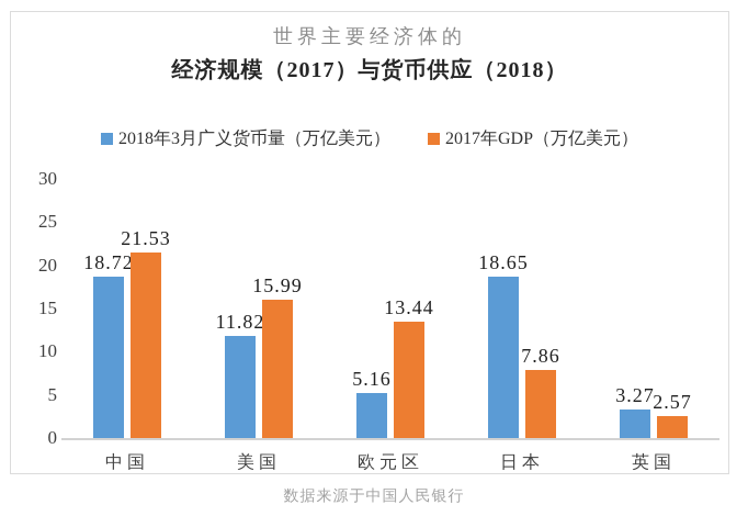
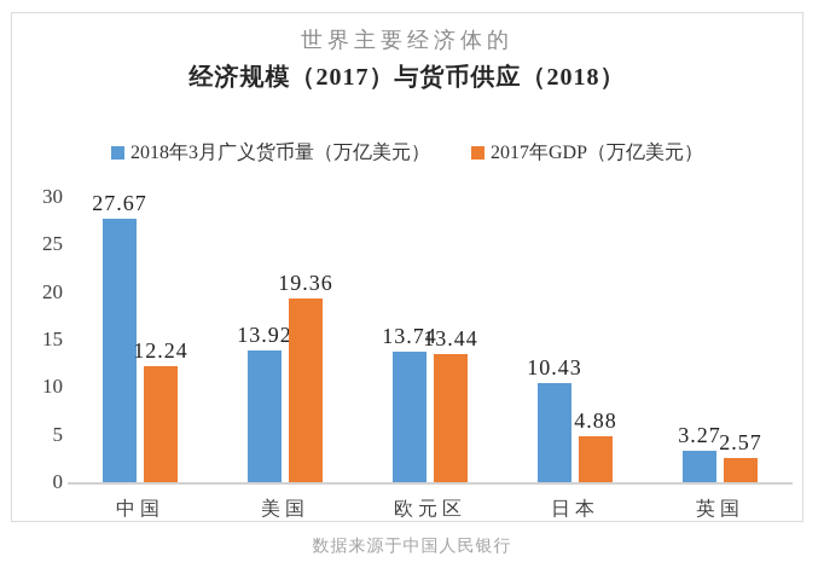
2018年3月广义货币量（万亿美元）/中国: 18.72 -> 27.67
2017年GDP（万亿美元）/中国: 21.53 -> 12.24
2018年3月广义货币量（万亿美元）/美国: 11.82 -> 13.92
2017年GDP（万亿美元）/美国: 15.99 -> 19.36
2018年3月广义货币量（万亿美元）/欧元区: 5.16 -> 13.74
2018年3月广义货币量（万亿美元）/日本: 18.65 -> 10.43
2017年GDP（万亿美元）/日本: 7.86 -> 4.88
